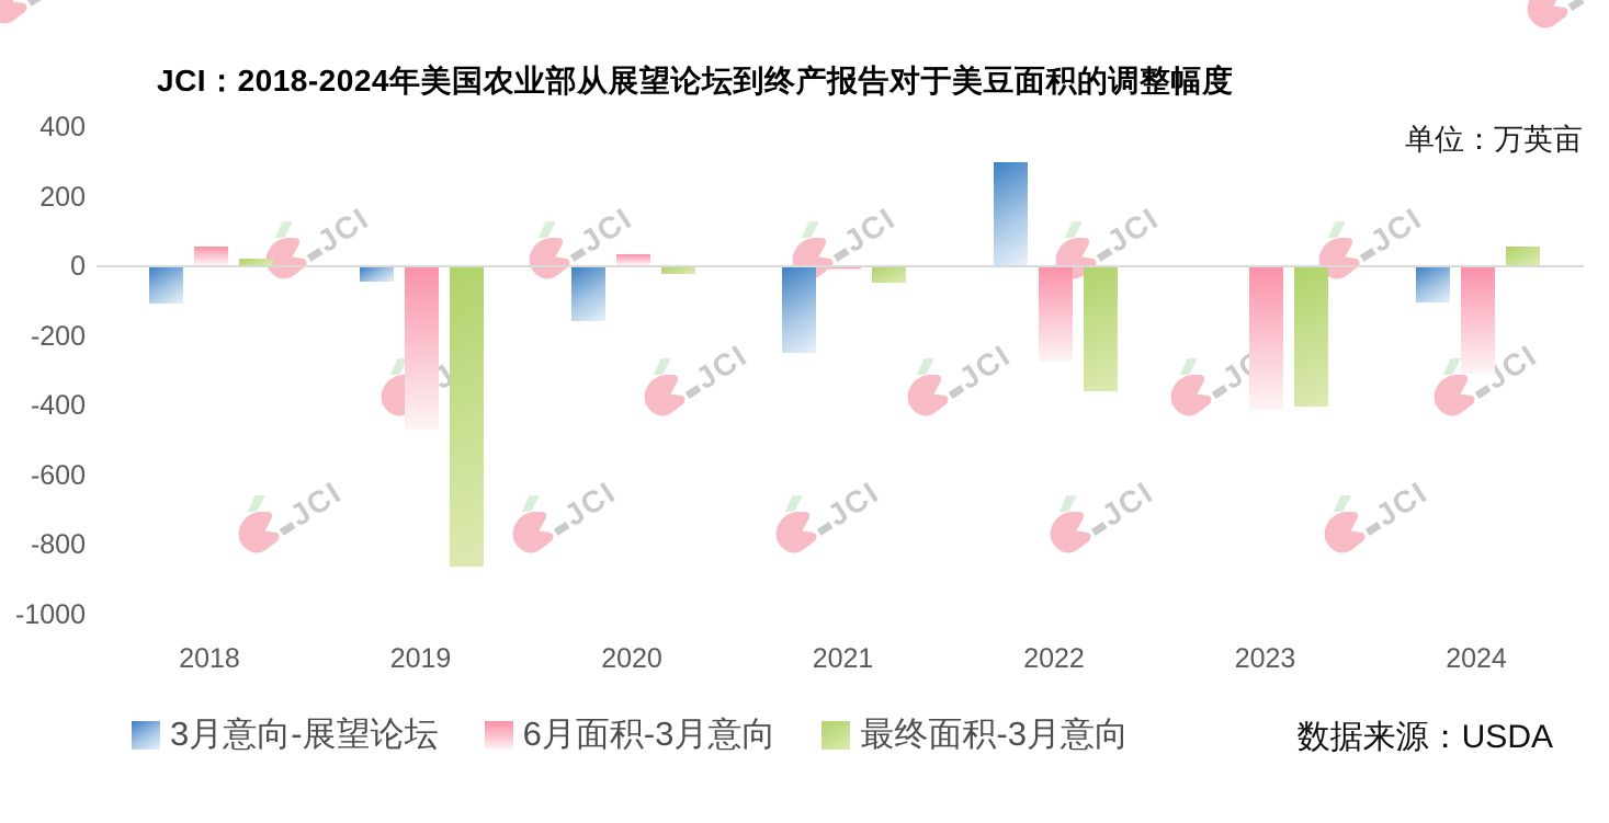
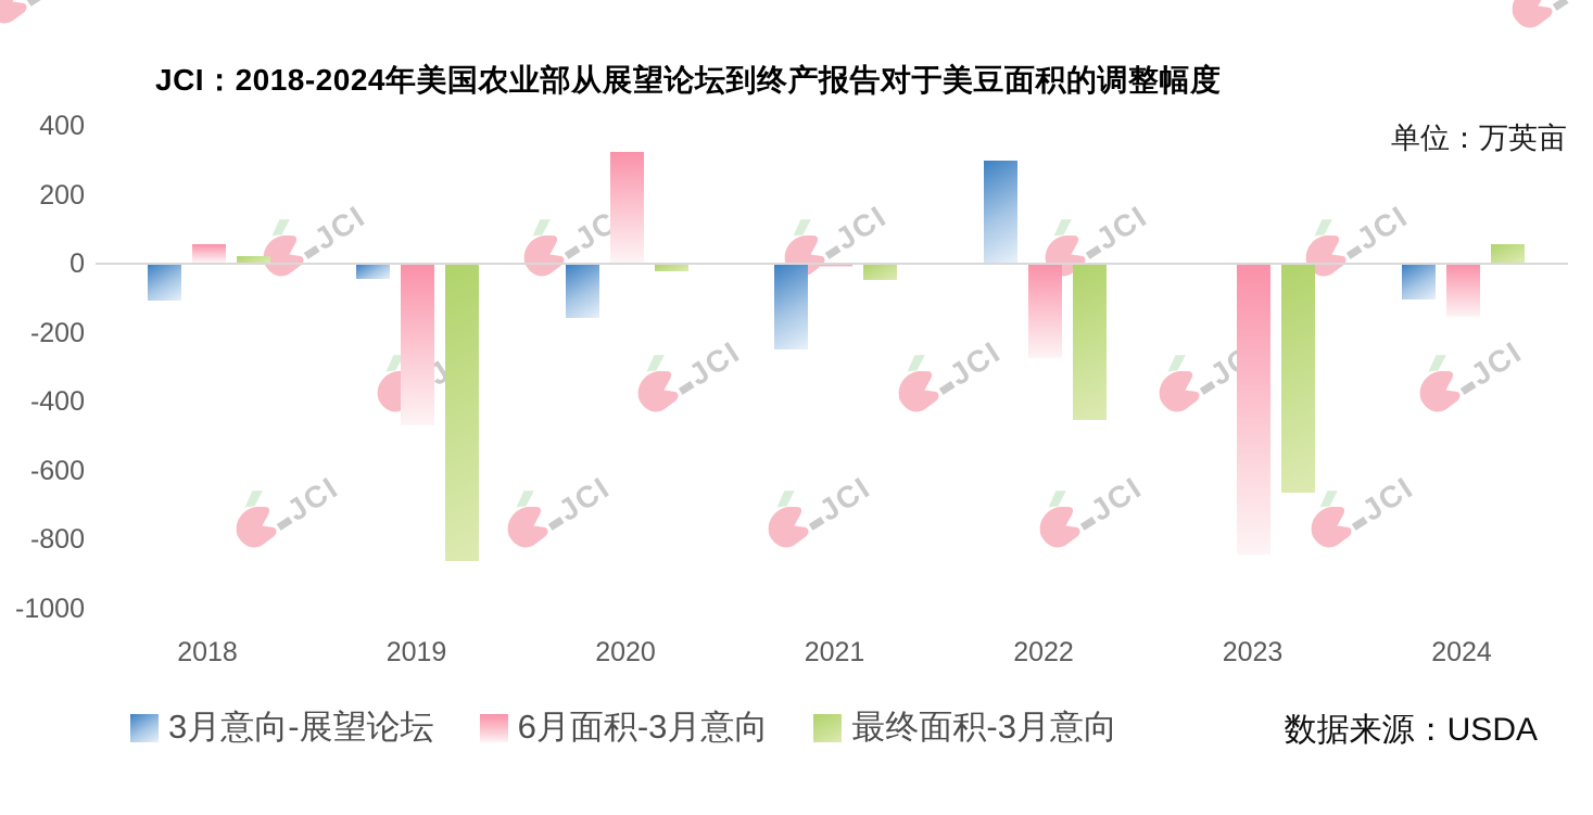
6月面积-3月意向/2020: 30 -> 320
最终面积-3月意向/2022: -360 -> -450
6月面积-3月意向/2023: -410 -> -840
最终面积-3月意向/2023: -400 -> -660
6月面积-3月意向/2024: -300 -> -150
